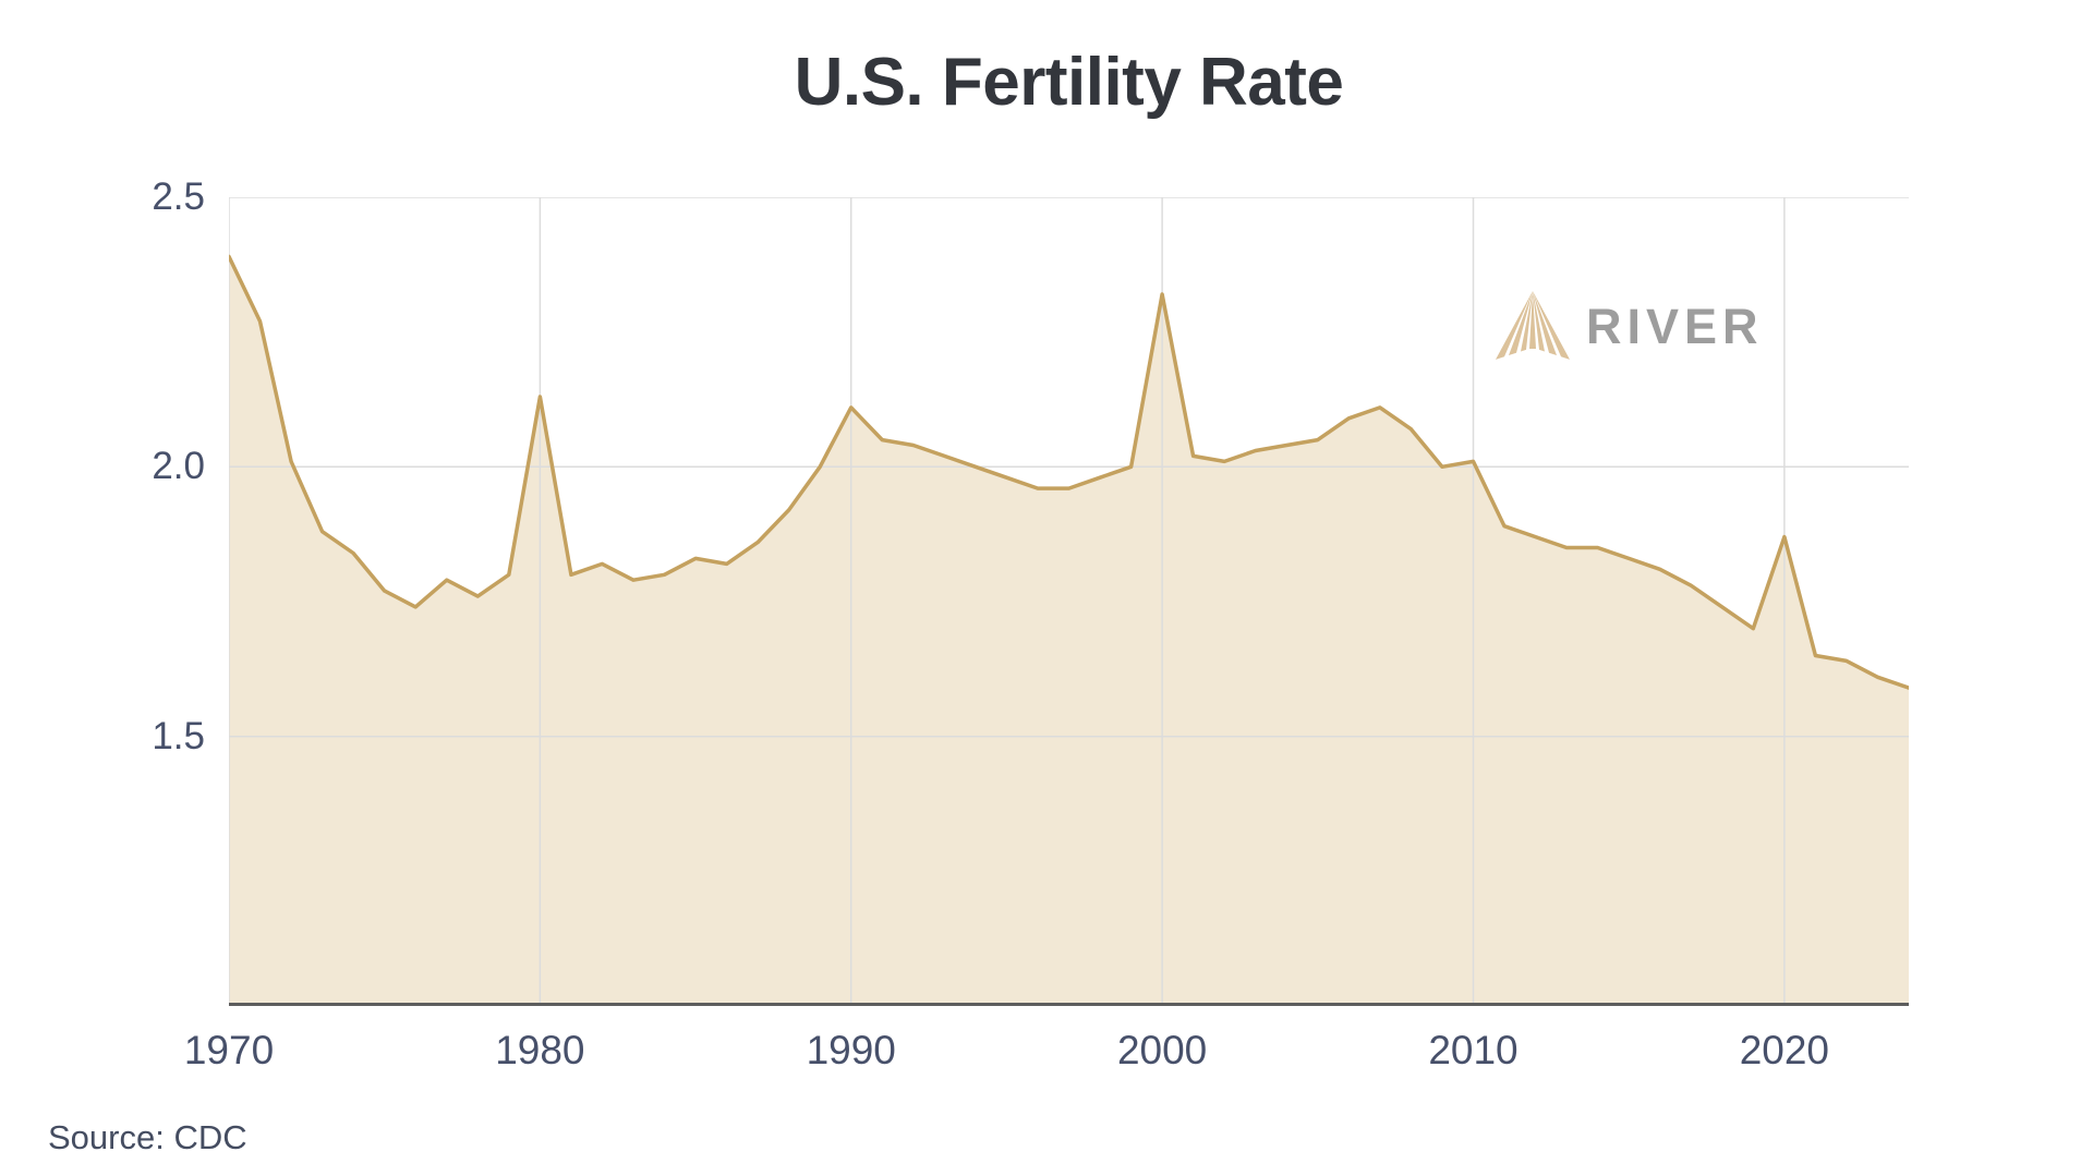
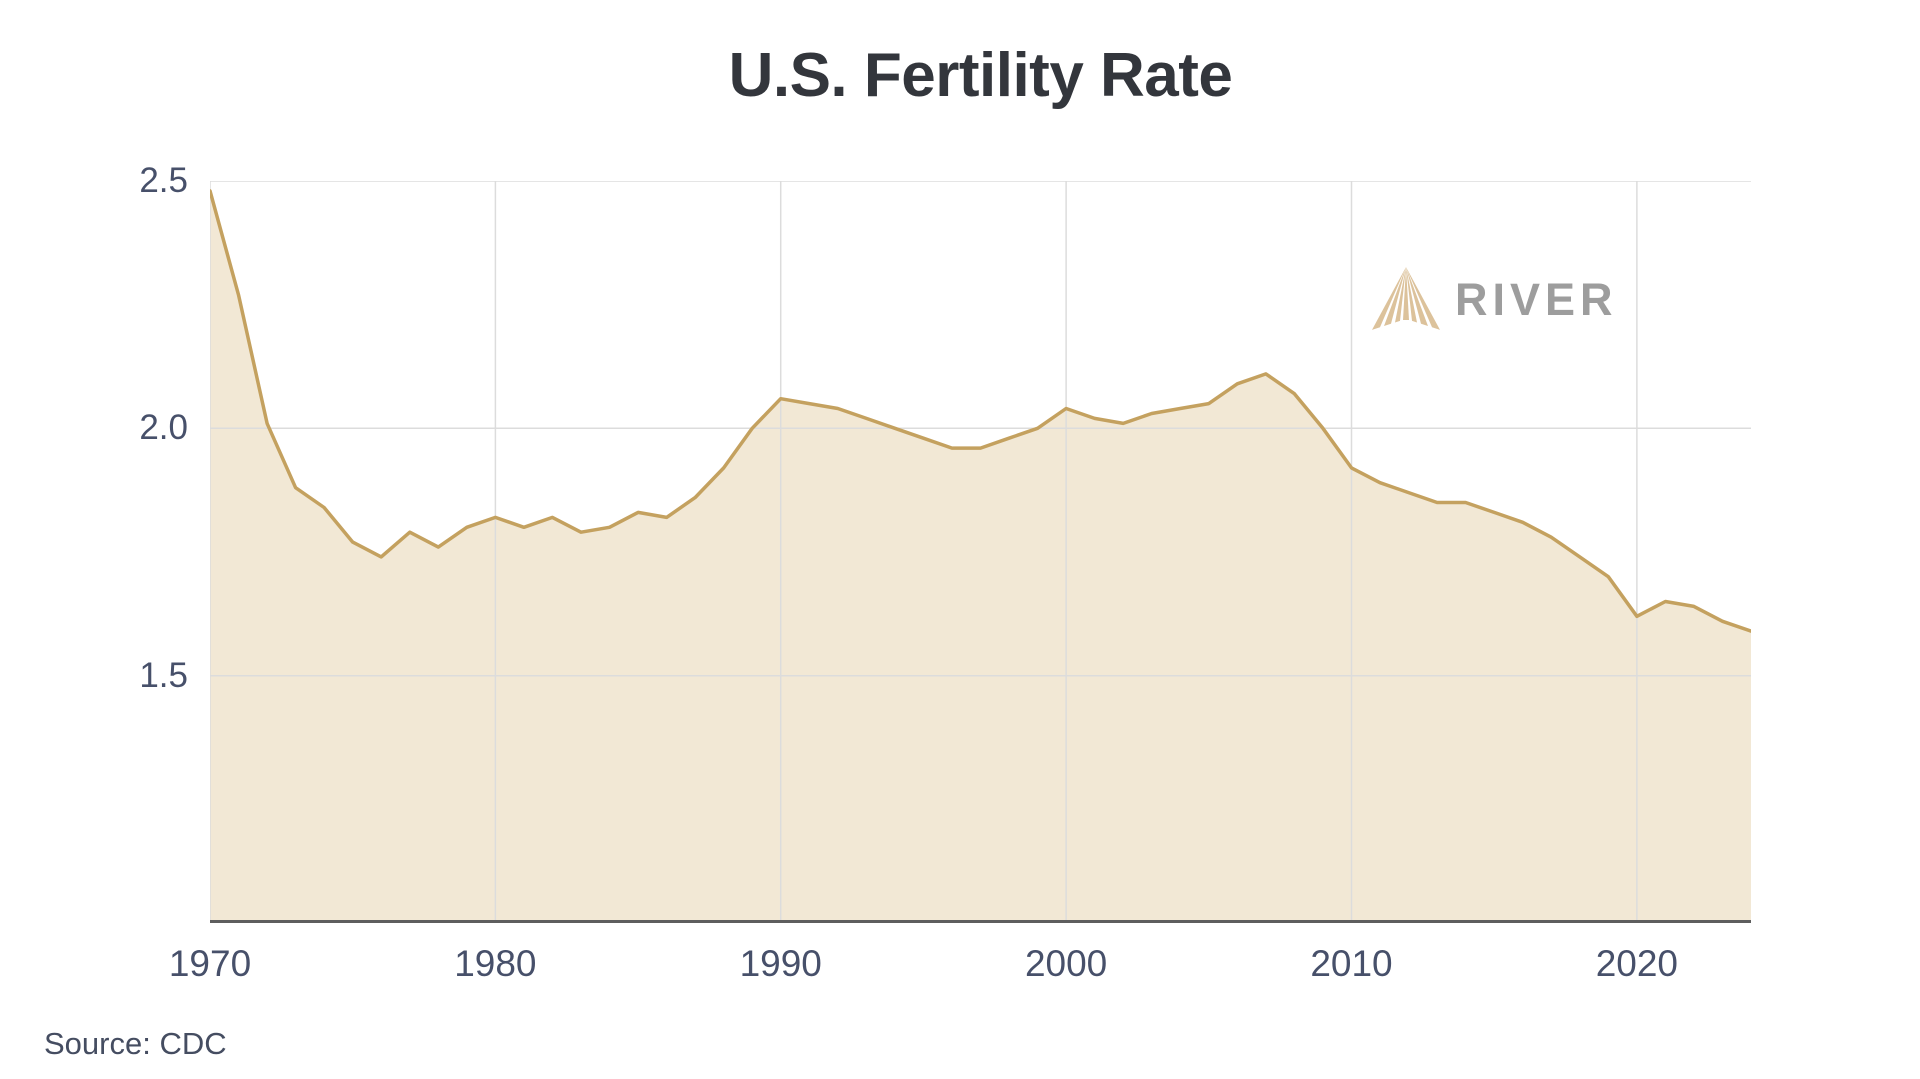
1970: 2.39 -> 2.48
1980: 2.13 -> 1.82
1990: 2.11 -> 2.06
2000: 2.32 -> 2.04
2010: 2.01 -> 1.92
2020: 1.87 -> 1.62
